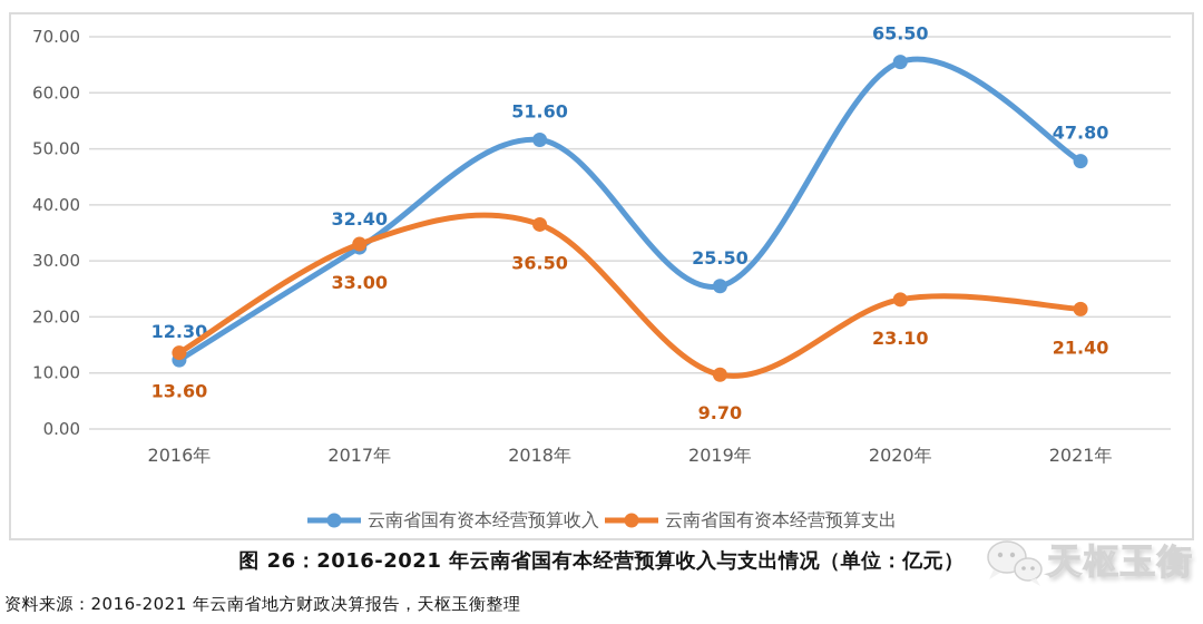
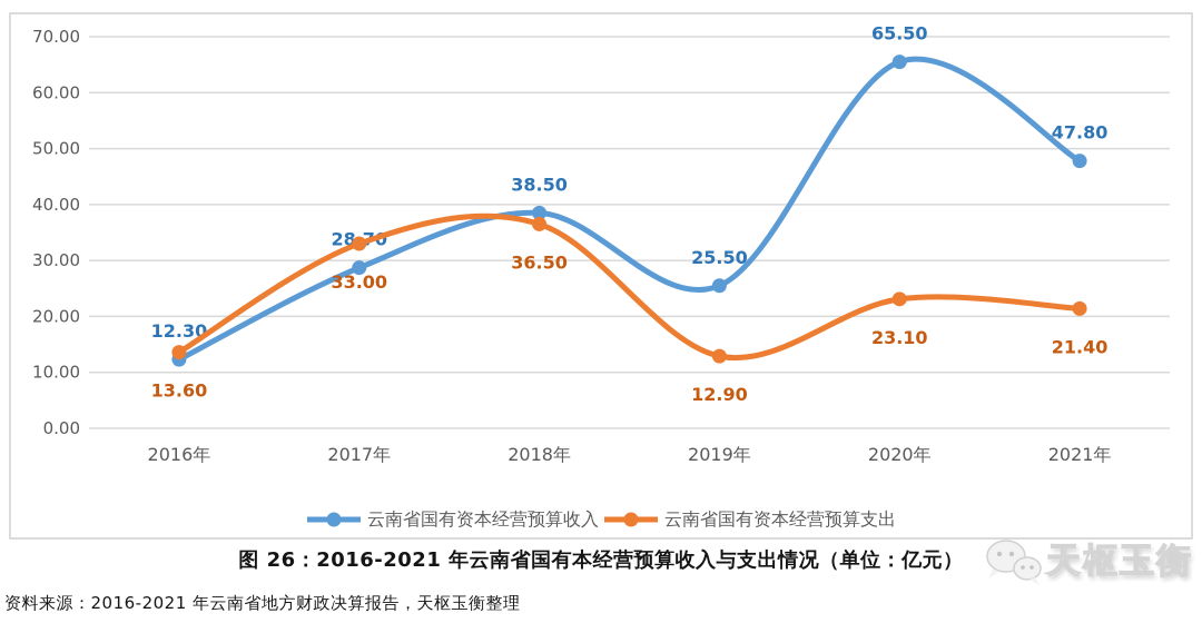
云南省国有资本经营预算收入/2017年: 32.40 -> 28.70
云南省国有资本经营预算收入/2018年: 51.60 -> 38.50
云南省国有资本经营预算支出/2019年: 9.70 -> 12.90
